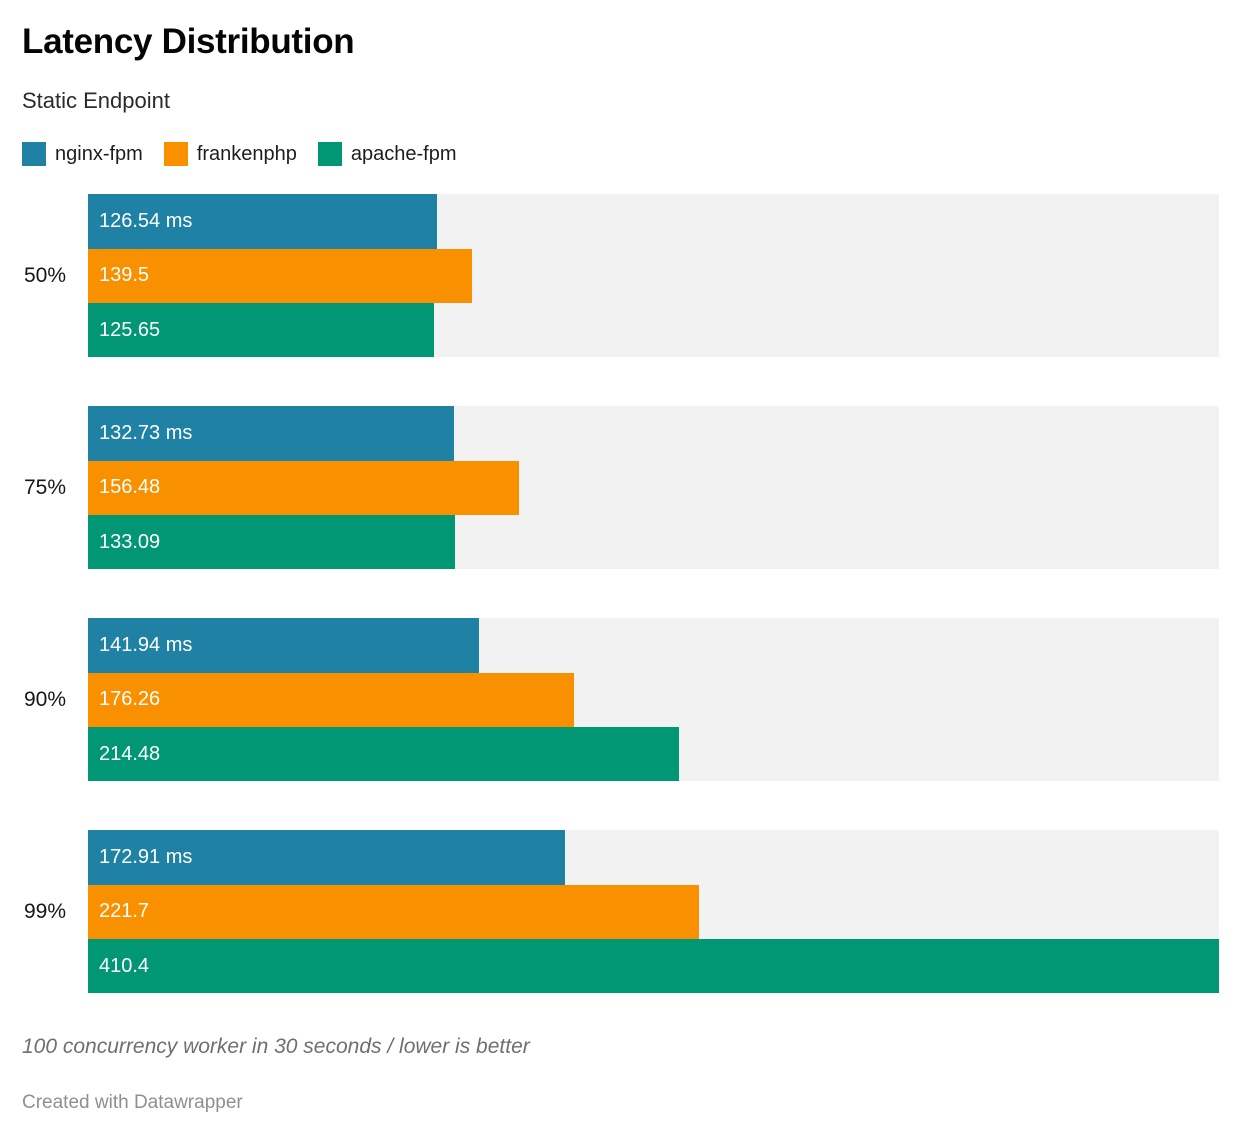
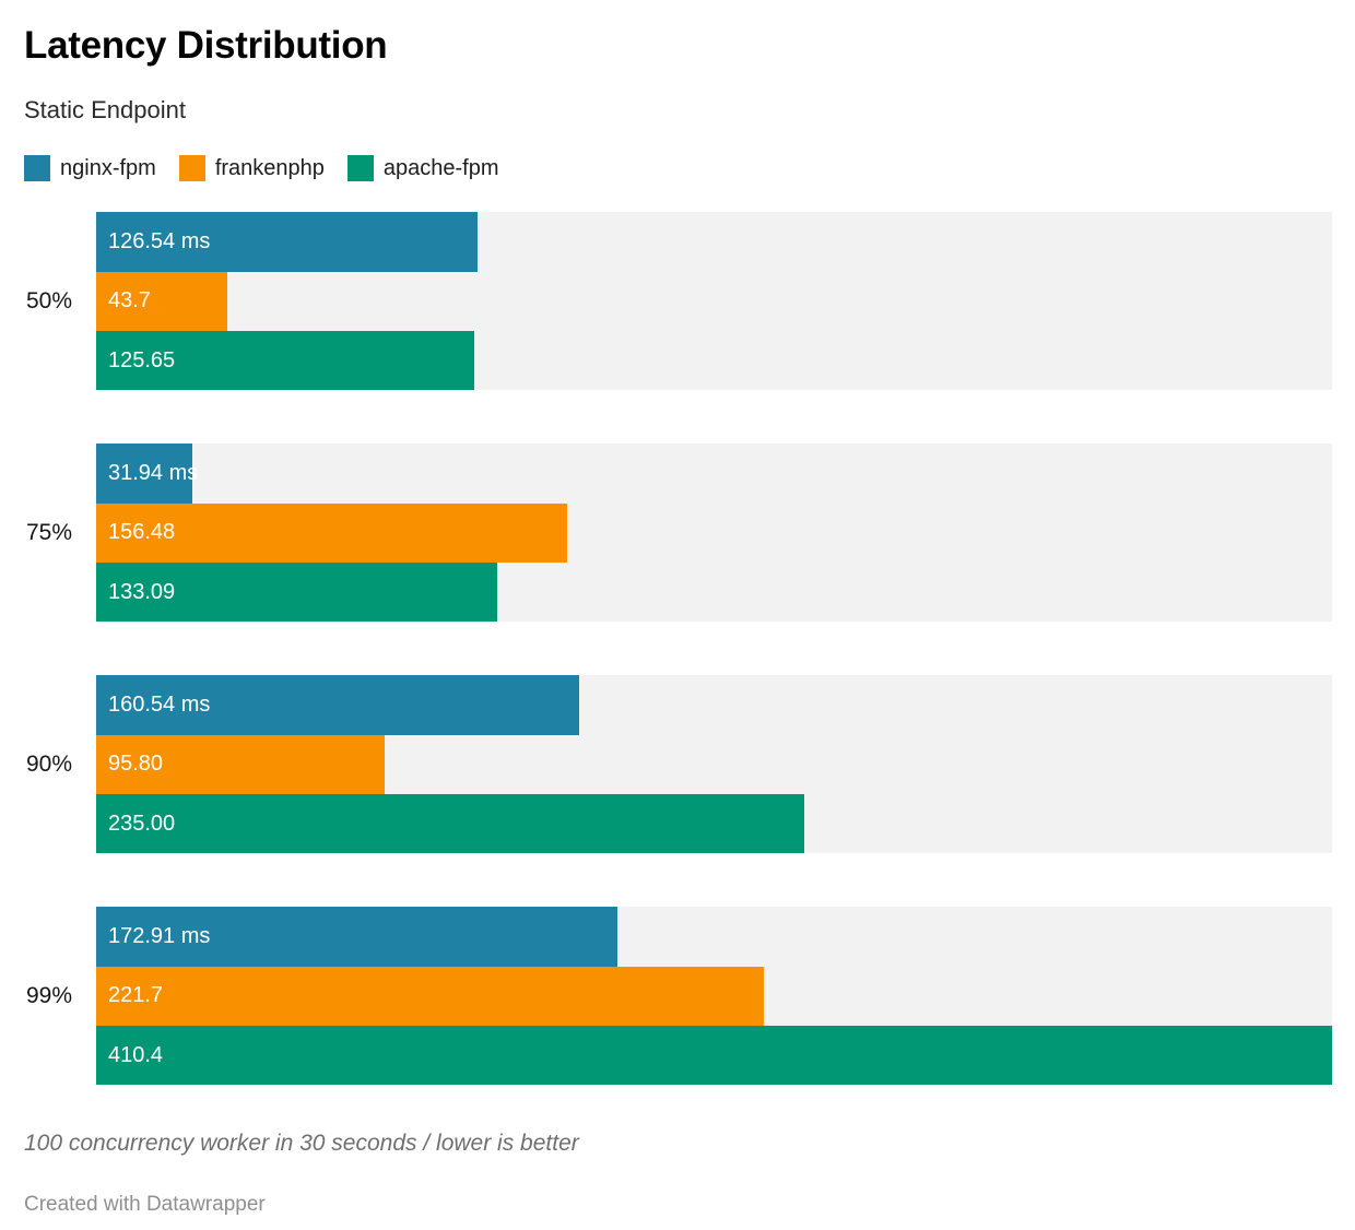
frankenphp/50%: 139.5 -> 43.7
nginx-fpm/75%: 132.73 -> 31.94
nginx-fpm/90%: 141.94 -> 160.54
frankenphp/90%: 176.26 -> 95.80
apache-fpm/90%: 214.48 -> 235.00
